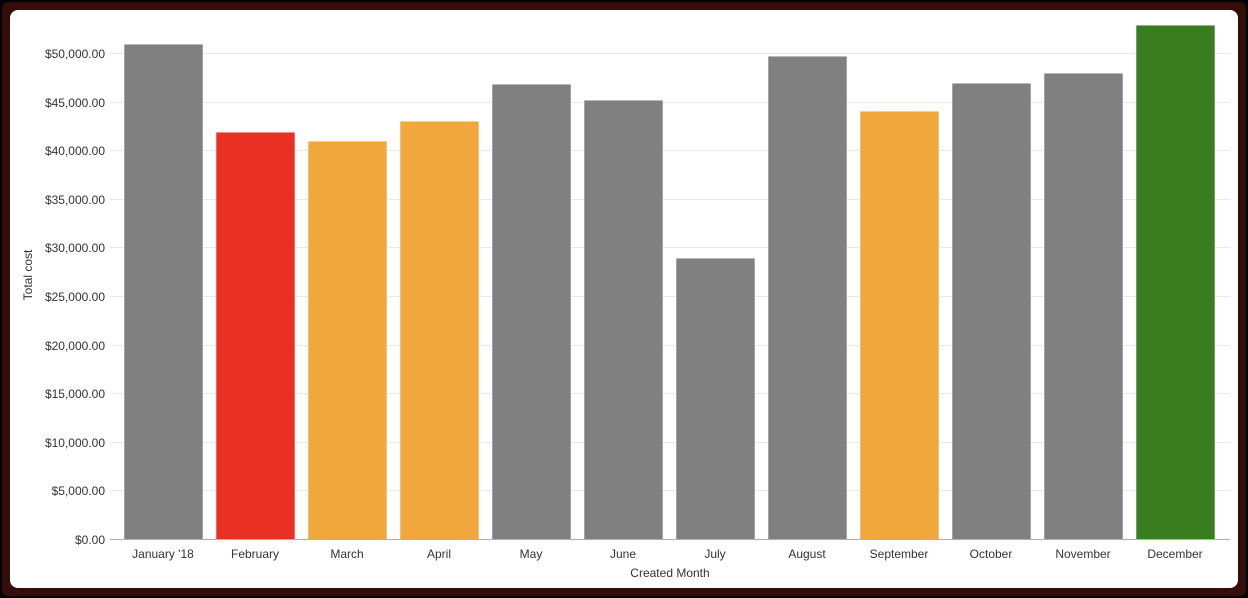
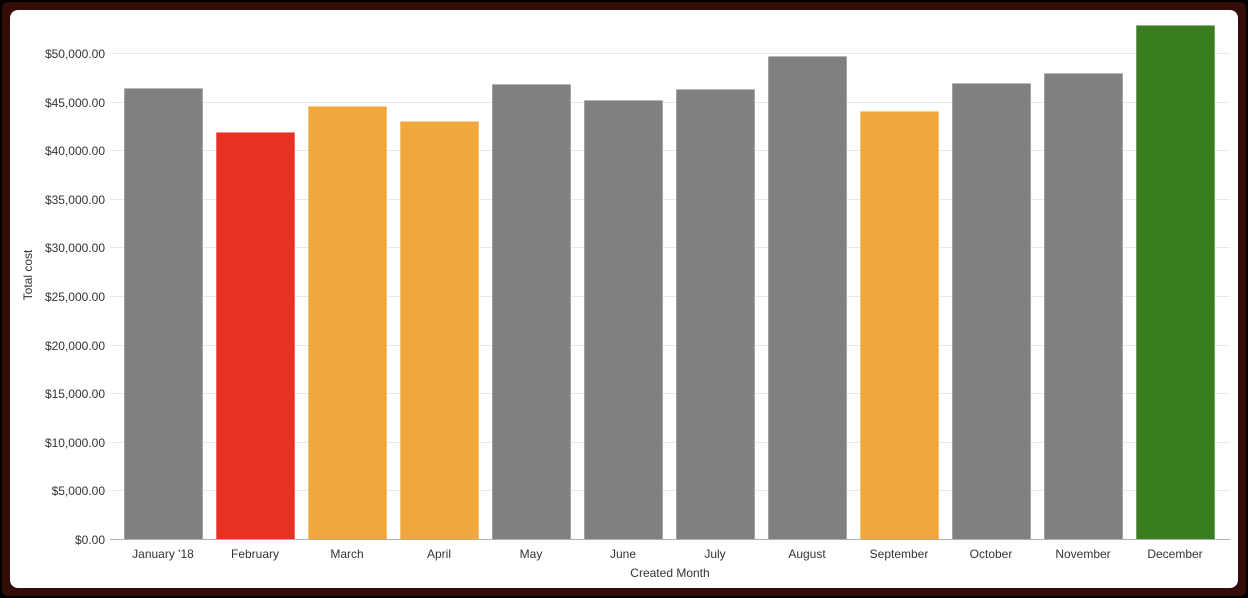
January '18: $51000 -> $46000
March: $41000 -> $45000
July: $29000 -> $46000
